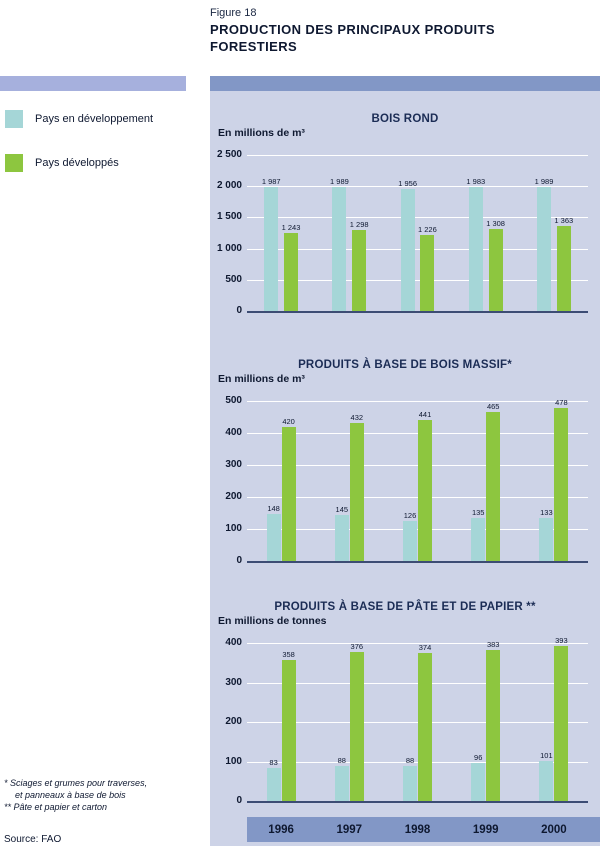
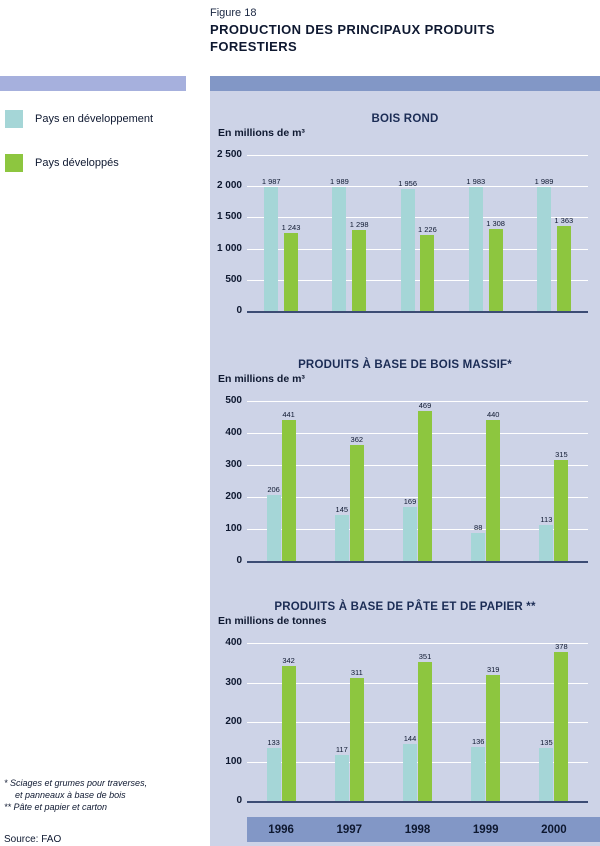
PRODUITS À BASE DE BOIS MASSIF*/Pays en développement/1996: 148 -> 206
PRODUITS À BASE DE BOIS MASSIF*/Pays développés/1996: 420 -> 441
PRODUITS À BASE DE BOIS MASSIF*/Pays développés/1997: 432 -> 362
PRODUITS À BASE DE BOIS MASSIF*/Pays en développement/1998: 126 -> 169
PRODUITS À BASE DE BOIS MASSIF*/Pays développés/1998: 441 -> 469
PRODUITS À BASE DE BOIS MASSIF*/Pays en développement/1999: 135 -> 88
PRODUITS À BASE DE BOIS MASSIF*/Pays développés/1999: 465 -> 440
PRODUITS À BASE DE BOIS MASSIF*/Pays en développement/2000: 133 -> 113
PRODUITS À BASE DE BOIS MASSIF*/Pays développés/2000: 478 -> 315
PRODUITS À BASE DE PÂTE ET DE PAPIER **/Pays en développement/1996: 83 -> 133
PRODUITS À BASE DE PÂTE ET DE PAPIER **/Pays développés/1996: 358 -> 342
PRODUITS À BASE DE PÂTE ET DE PAPIER **/Pays en développement/1997: 88 -> 117
PRODUITS À BASE DE PÂTE ET DE PAPIER **/Pays développés/1997: 376 -> 311
PRODUITS À BASE DE PÂTE ET DE PAPIER **/Pays en développement/1998: 88 -> 144
PRODUITS À BASE DE PÂTE ET DE PAPIER **/Pays développés/1998: 374 -> 351
PRODUITS À BASE DE PÂTE ET DE PAPIER **/Pays en développement/1999: 96 -> 136
PRODUITS À BASE DE PÂTE ET DE PAPIER **/Pays développés/1999: 383 -> 319
PRODUITS À BASE DE PÂTE ET DE PAPIER **/Pays en développement/2000: 101 -> 135
PRODUITS À BASE DE PÂTE ET DE PAPIER **/Pays développés/2000: 393 -> 378
